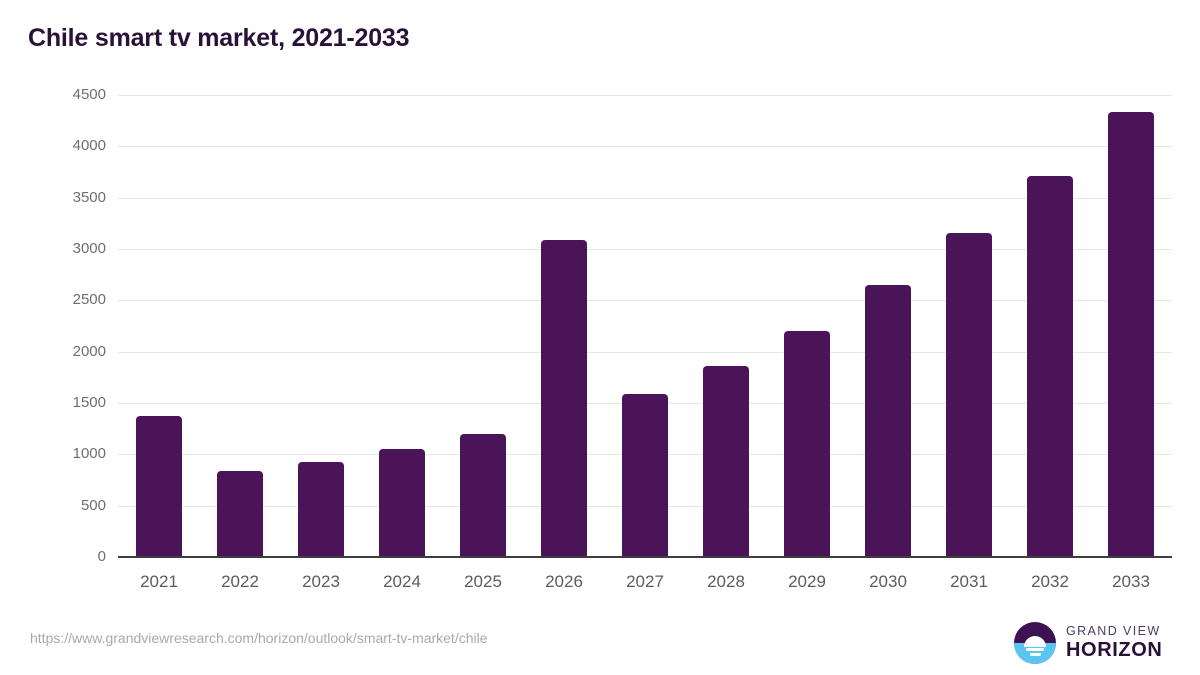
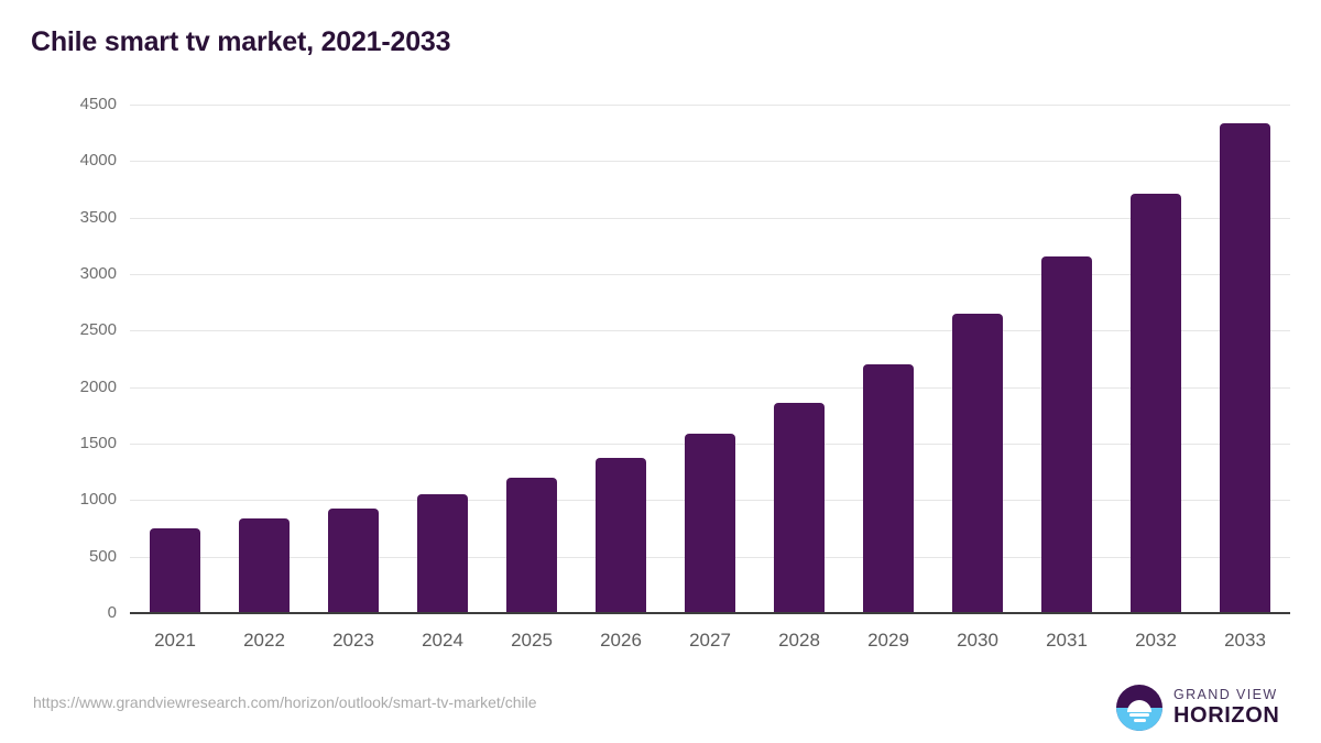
2021: 1370 -> 750
2026: 3090 -> 1380
